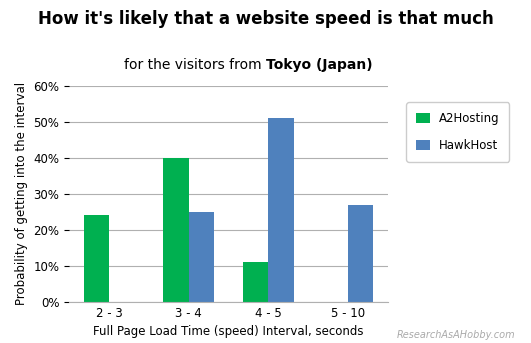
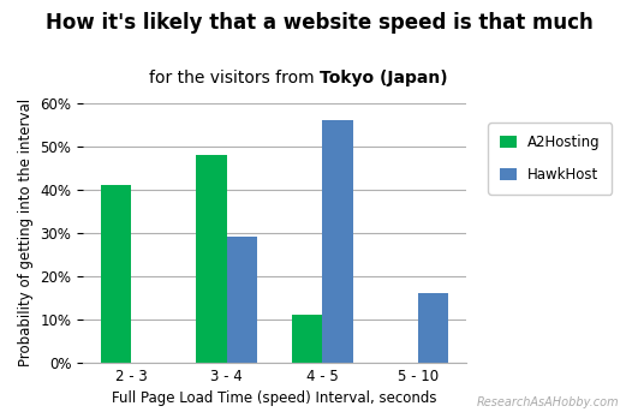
A2Hosting/2 - 3: 24% -> 41%
A2Hosting/3 - 4: 40% -> 48%
HawkHost/3 - 4: 25% -> 29%
HawkHost/4 - 5: 51% -> 56%
HawkHost/5 - 10: 27% -> 16%
